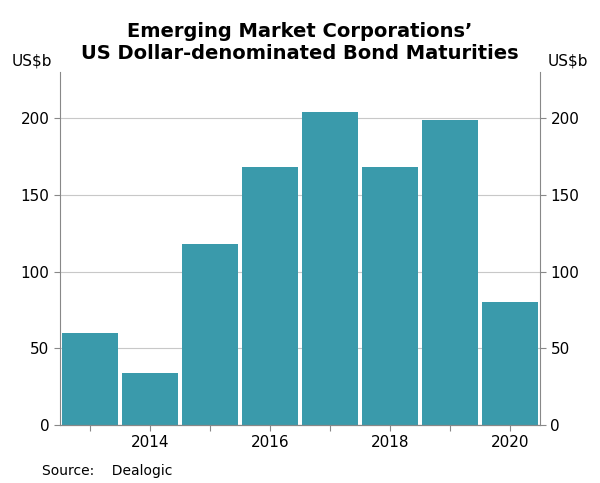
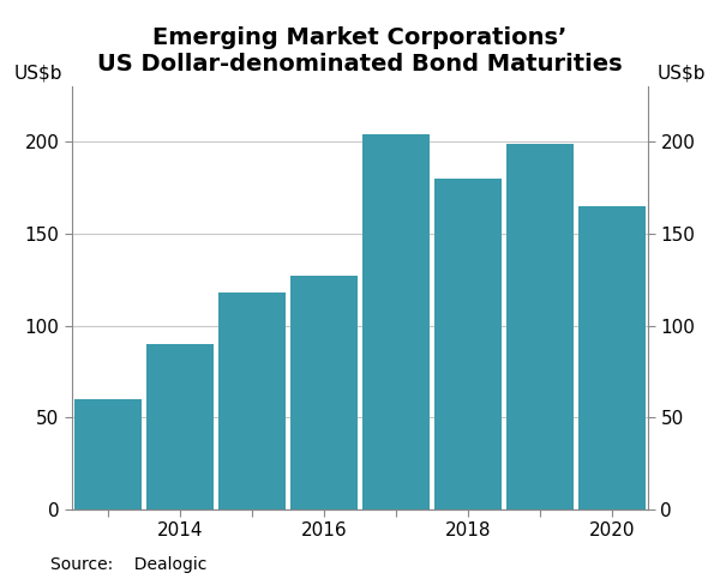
2014: 34 -> 90
2016: 168 -> 127
2018: 168 -> 180
2020: 80 -> 165
